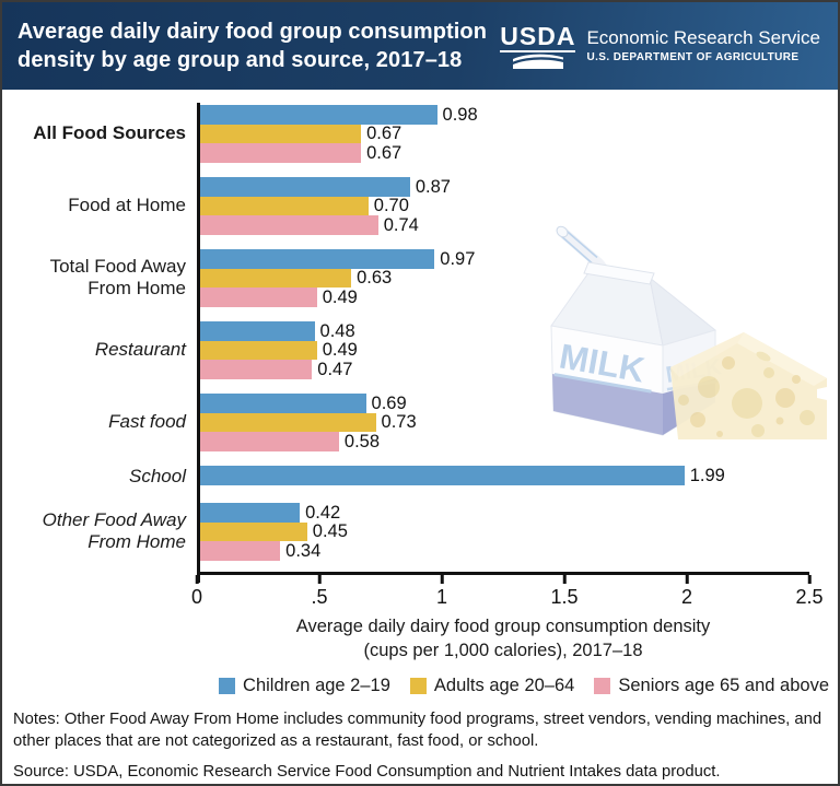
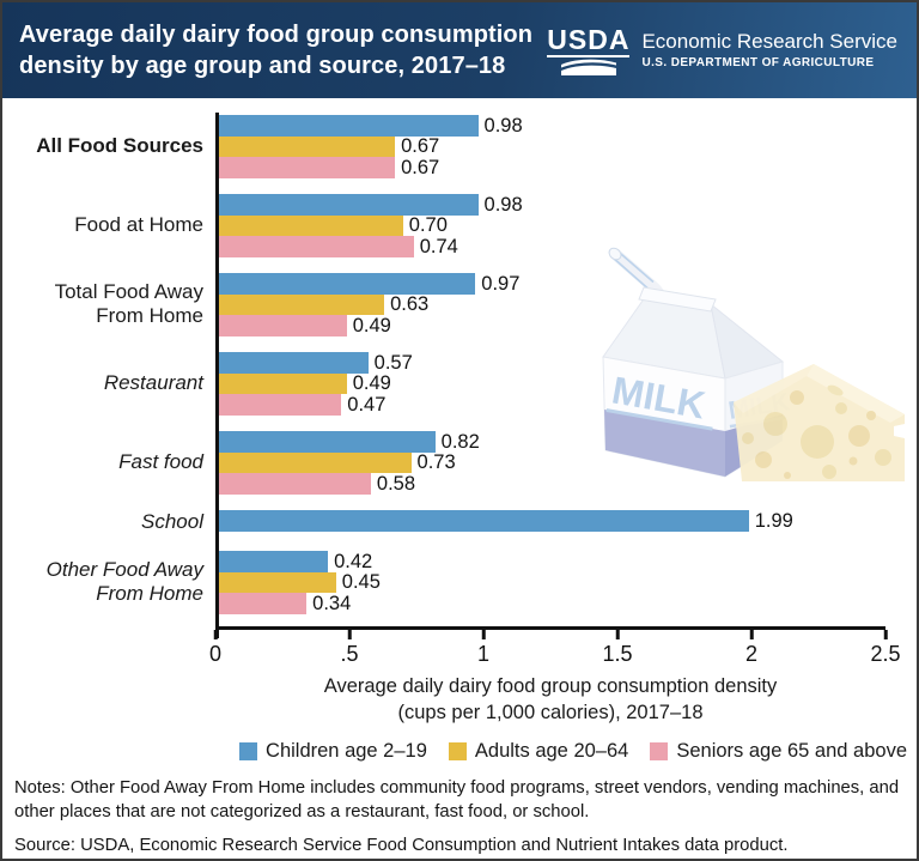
Children age 2–19/Food at Home: 0.87 -> 0.98
Children age 2–19/Restaurant: 0.48 -> 0.57
Children age 2–19/Fast food: 0.69 -> 0.82
